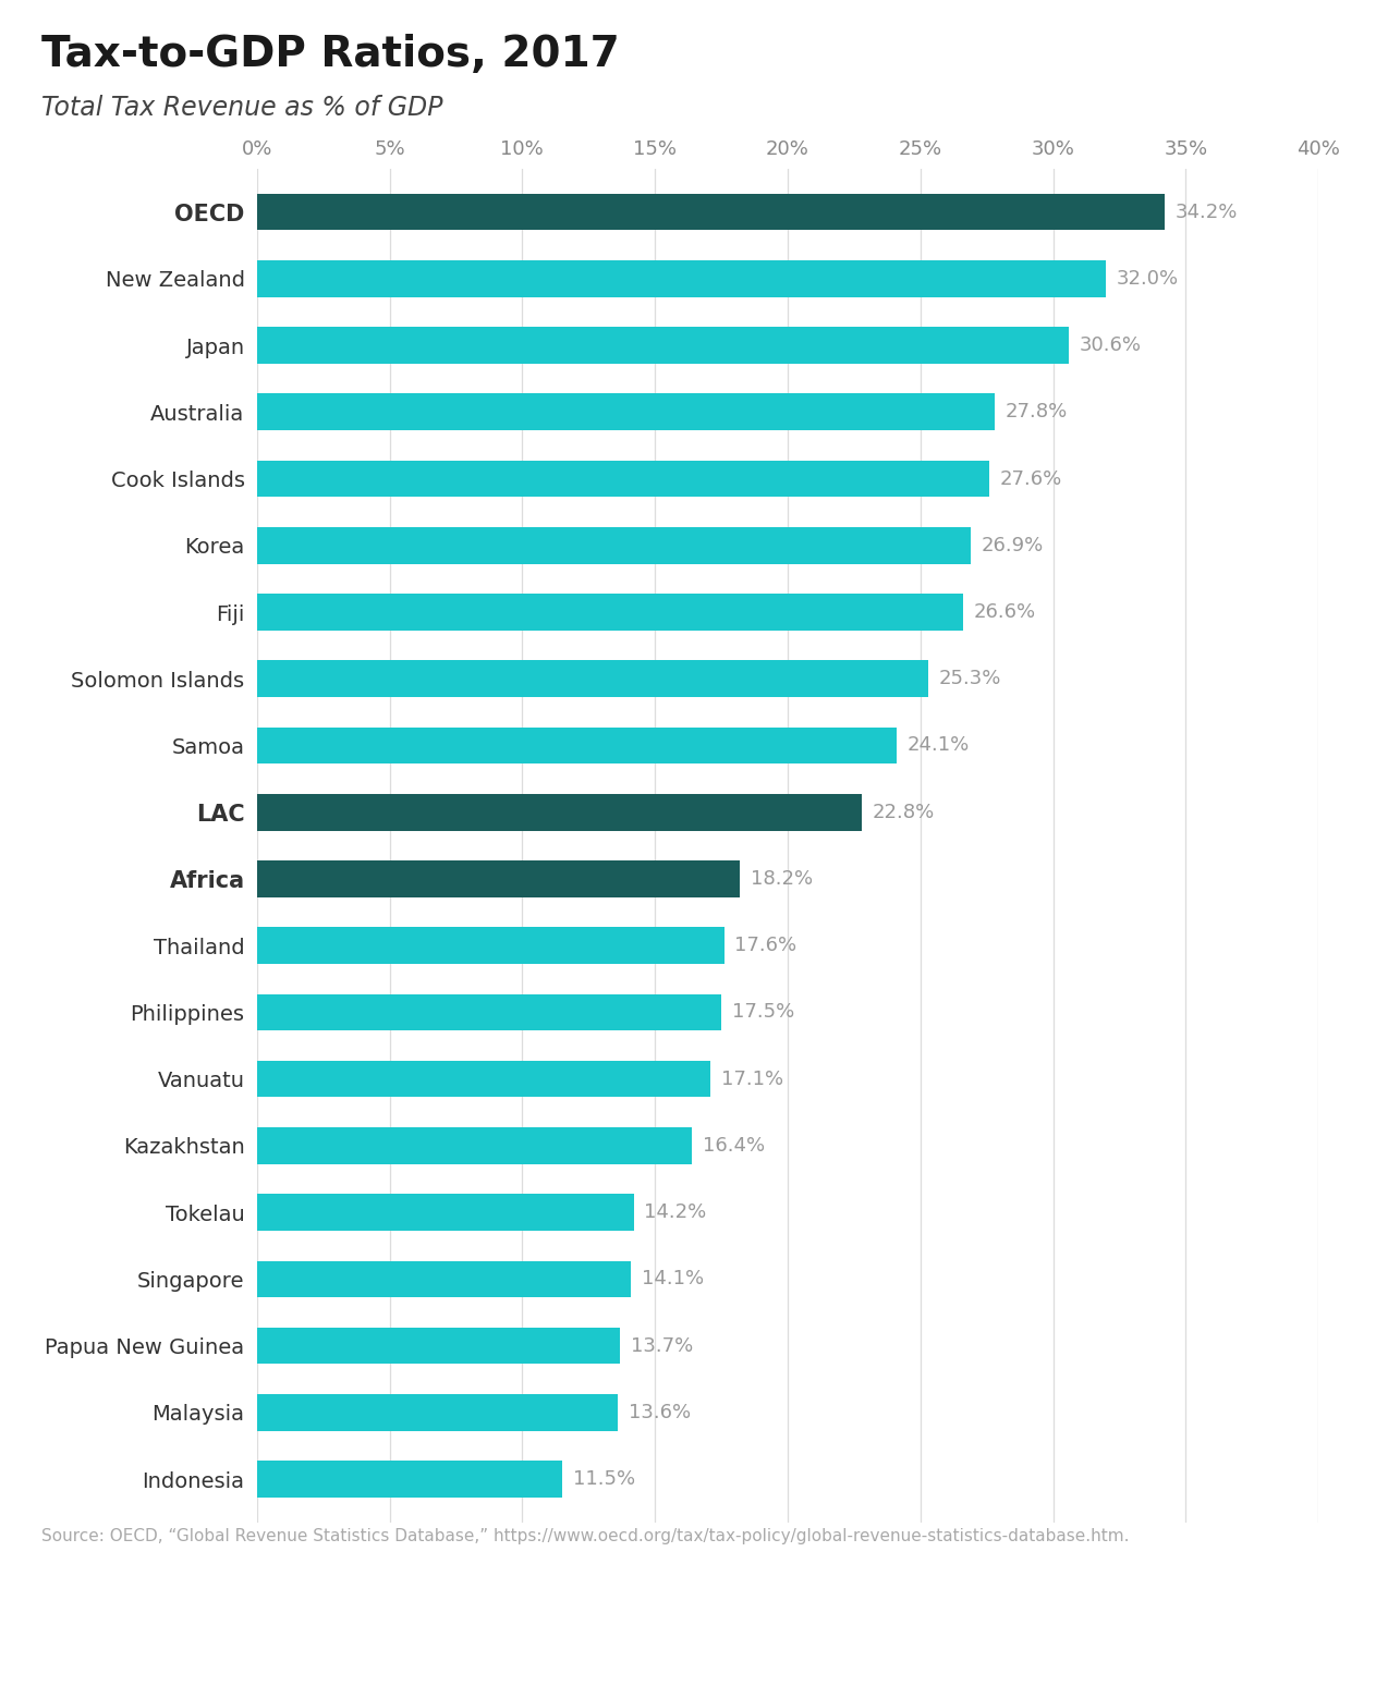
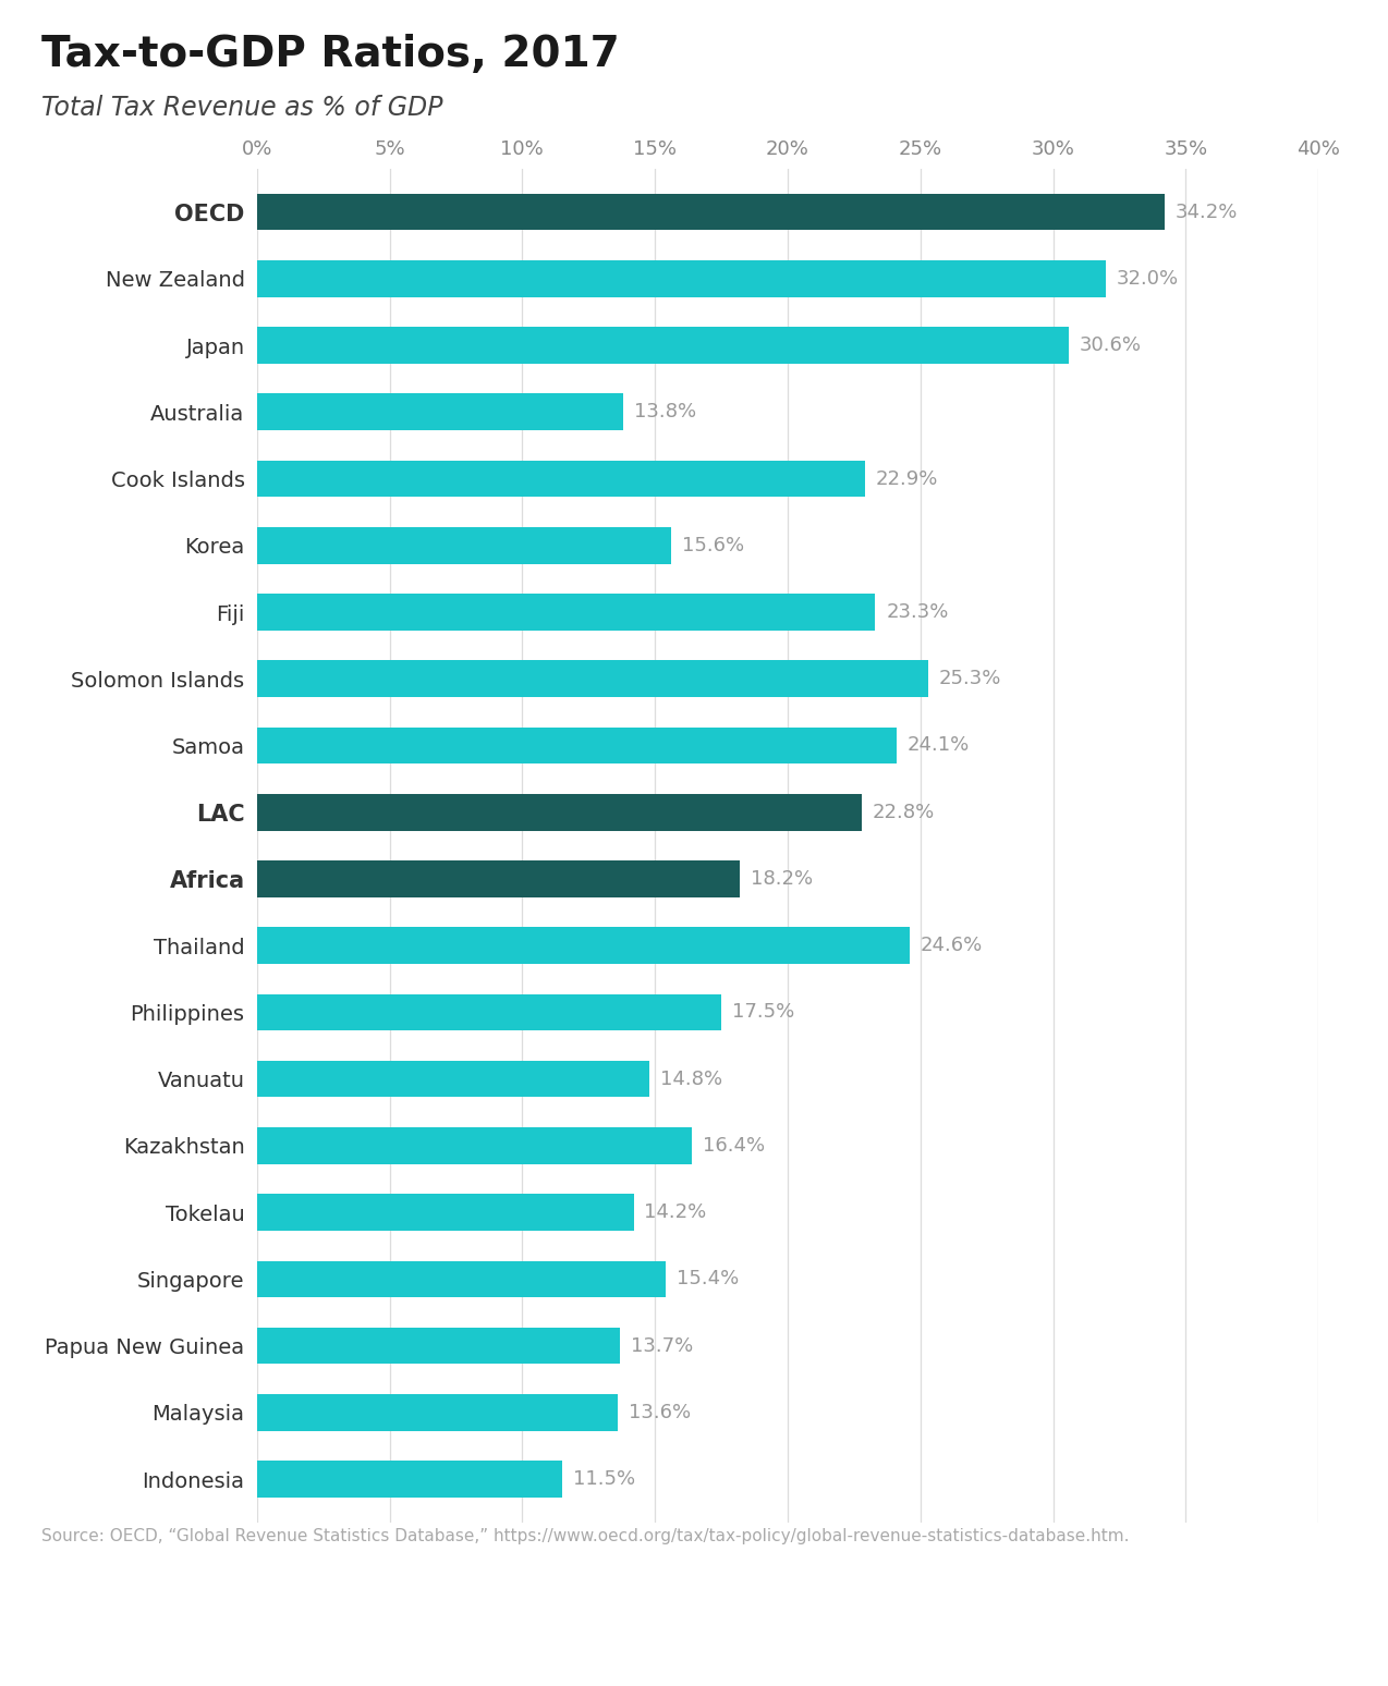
Australia: 27.8% -> 13.8%
Cook Islands: 27.6% -> 22.9%
Korea: 26.9% -> 15.6%
Fiji: 26.6% -> 23.3%
Thailand: 17.6% -> 24.6%
Vanuatu: 17.1% -> 14.8%
Singapore: 14.1% -> 15.4%
